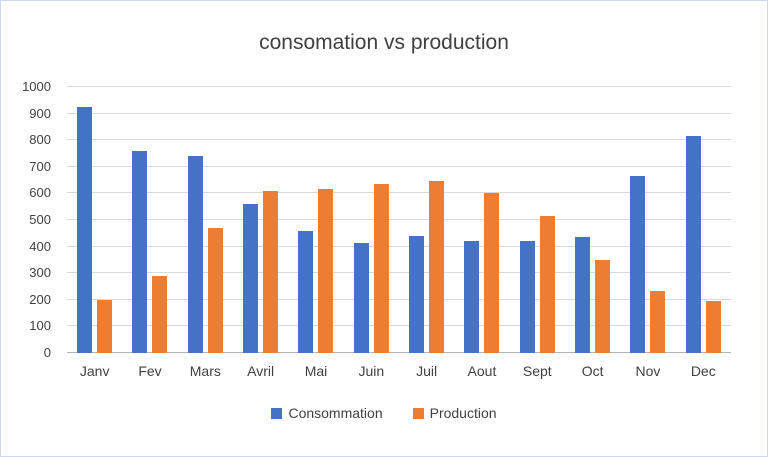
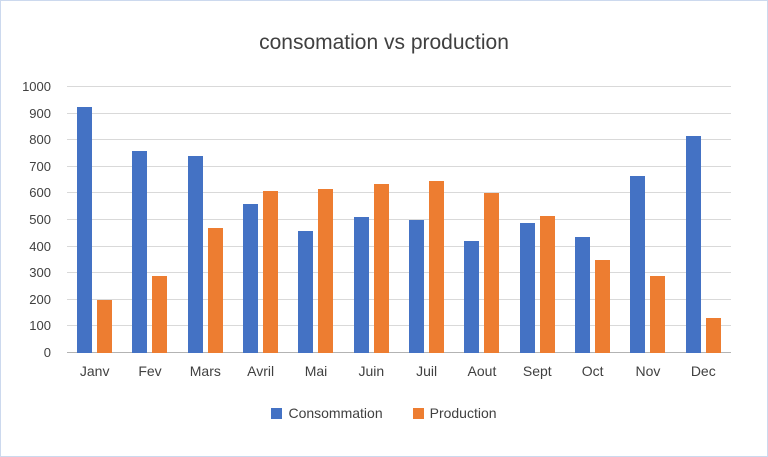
Consommation/Juin: 420 -> 510
Consommation/Juil: 440 -> 500
Consommation/Sept: 420 -> 490
Production/Nov: 240 -> 290
Production/Dec: 200 -> 130
